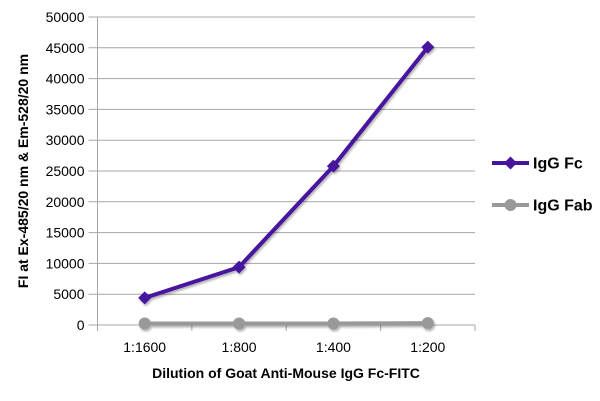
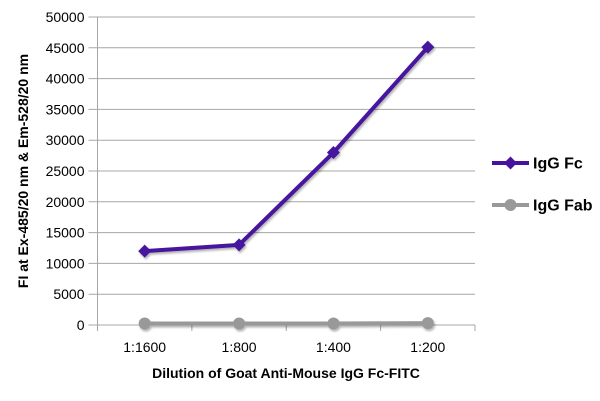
IgG Fc/1:1600: 4000 -> 12000
IgG Fc/1:800: 9000 -> 13000
IgG Fc/1:400: 26000 -> 28000
